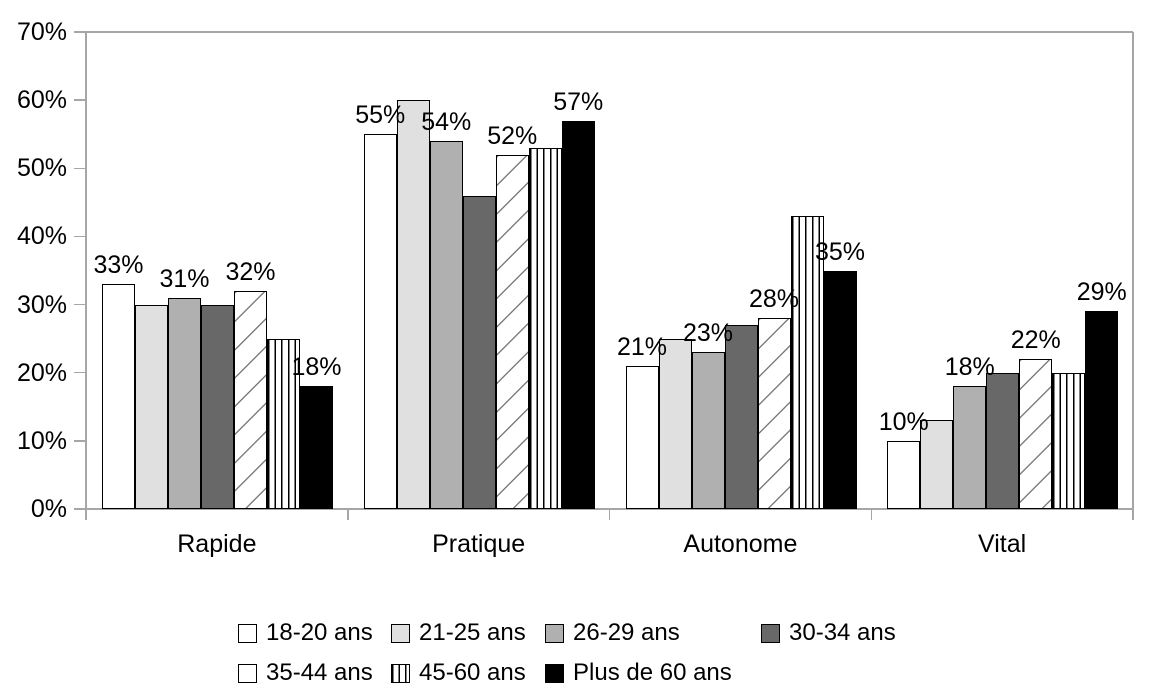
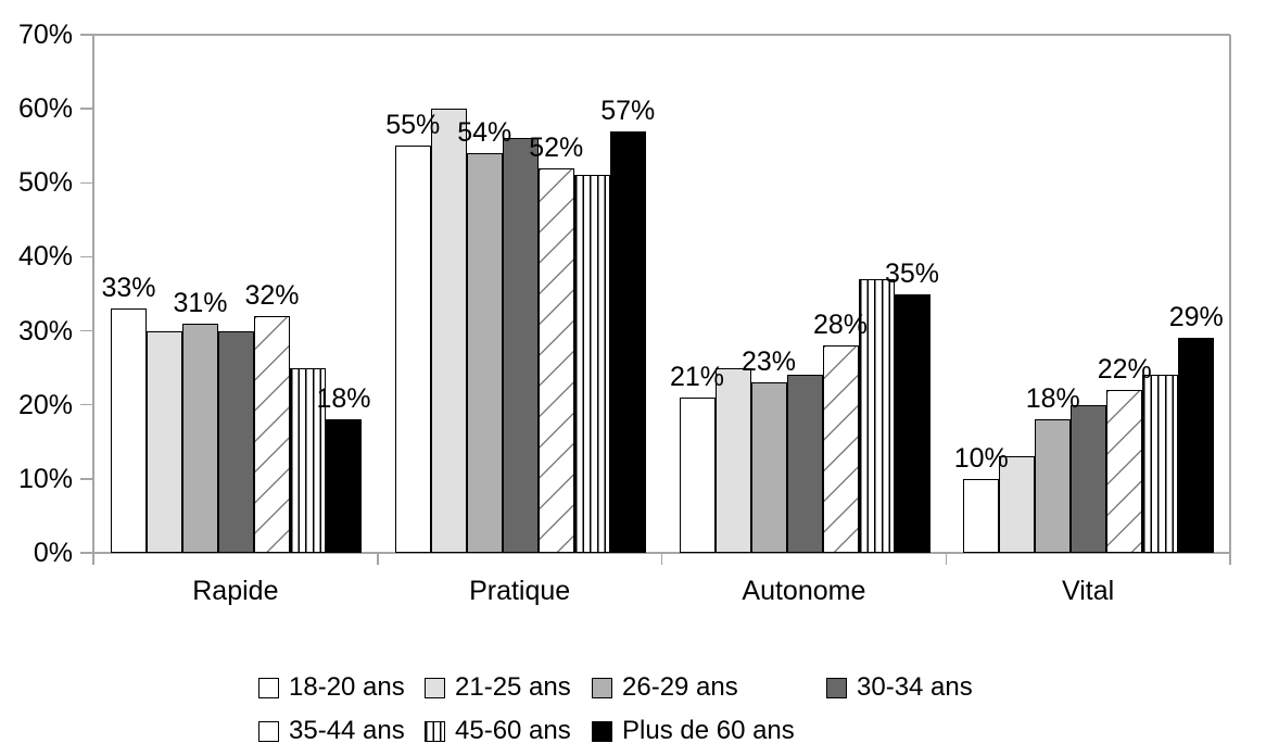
30-34 ans/Pratique: 46% -> 56%
45-60 ans/Pratique: 53% -> 51%
30-34 ans/Autonome: 27% -> 24%
45-60 ans/Autonome: 43% -> 37%
45-60 ans/Vital: 20% -> 24%
